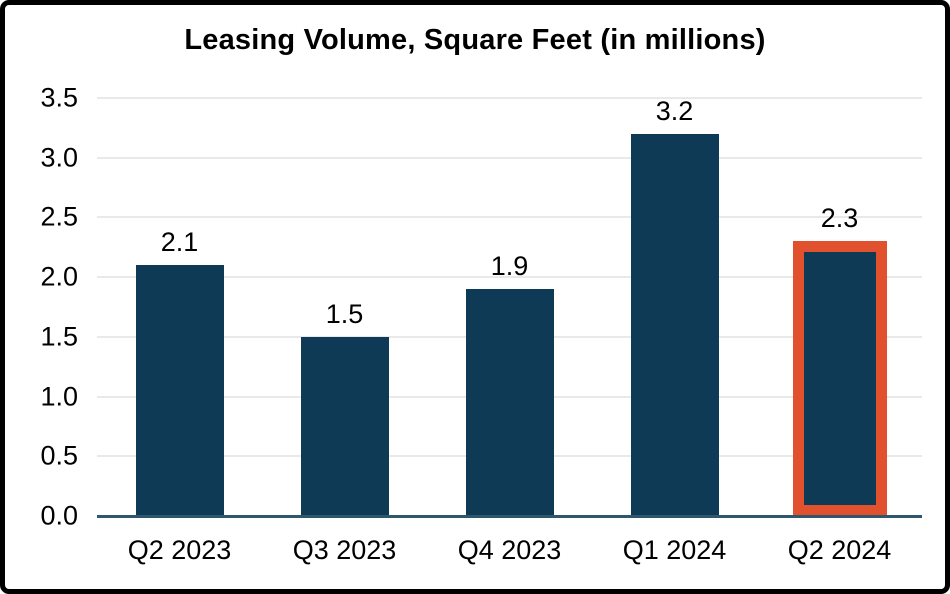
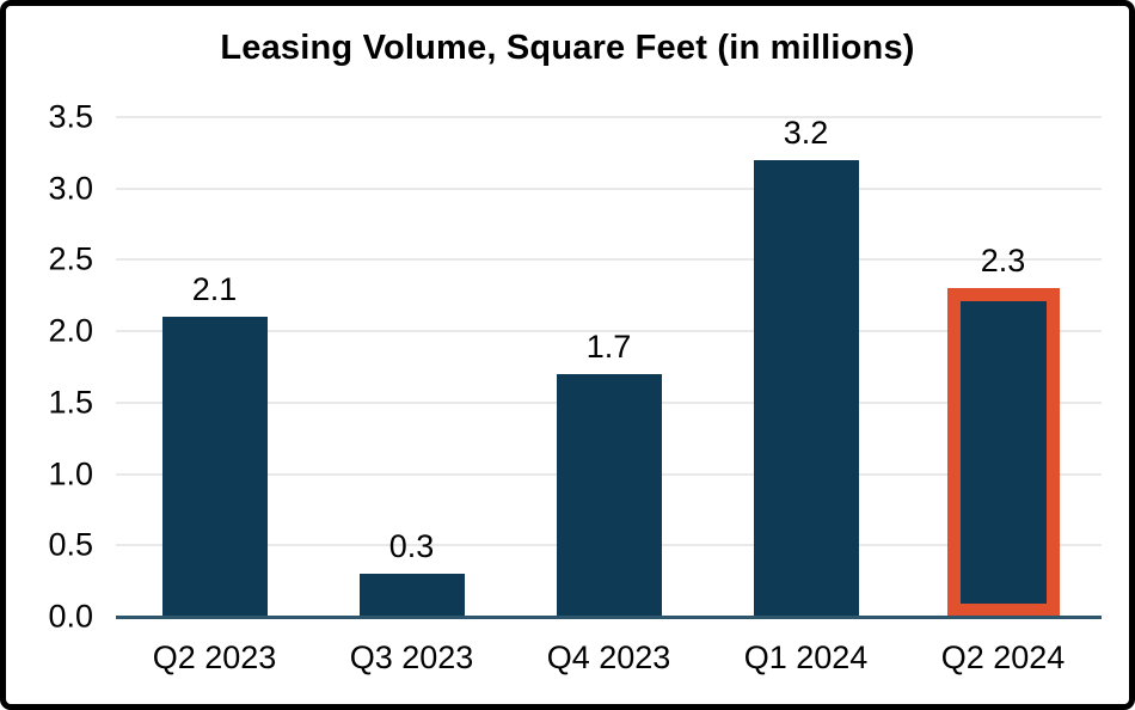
Q3 2023: 1.5 -> 0.3
Q4 2023: 1.9 -> 1.7
